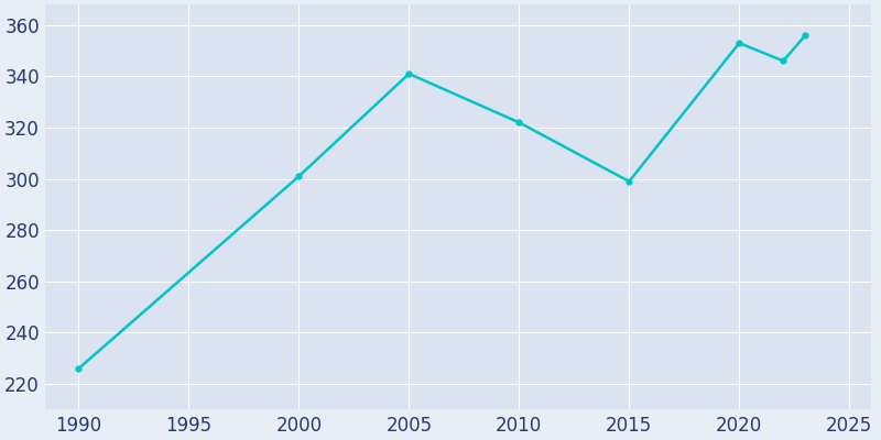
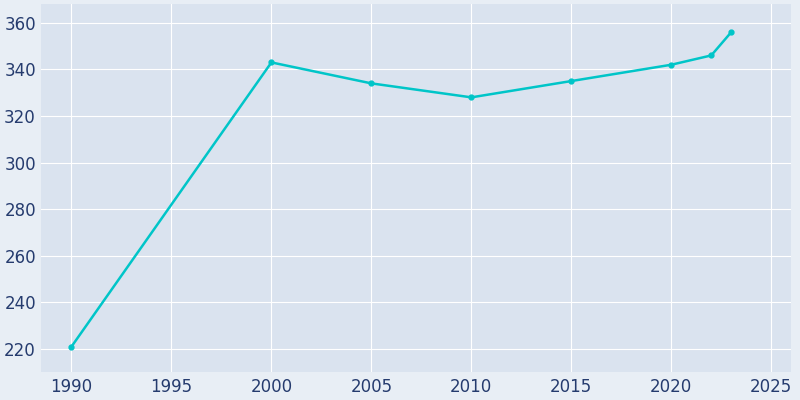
1990: 226 -> 221
2000: 301 -> 343
2005: 341 -> 334
2010: 322 -> 328
2015: 299 -> 335
2020: 353 -> 342
